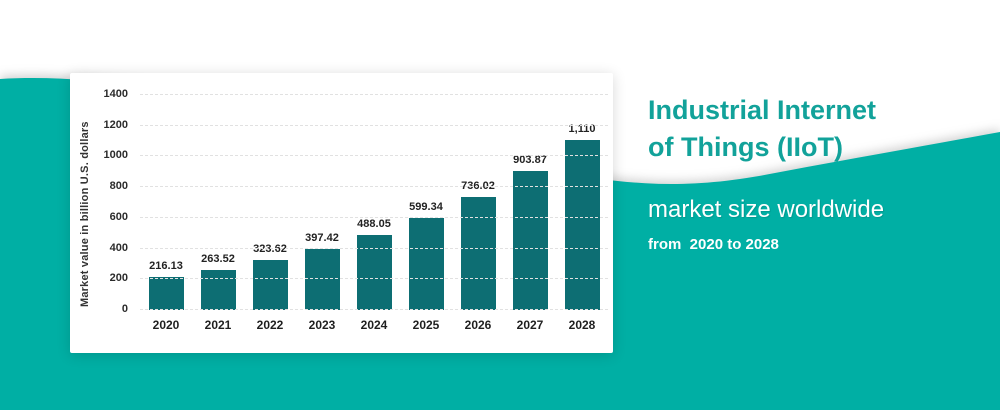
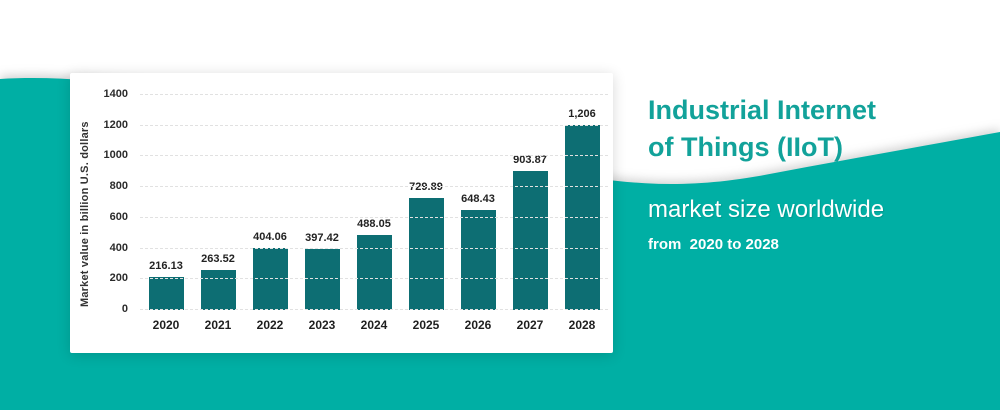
2022: 323.62 -> 404.06
2025: 599.34 -> 729.89
2026: 736.02 -> 648.43
2028: 1,110 -> 1,206
